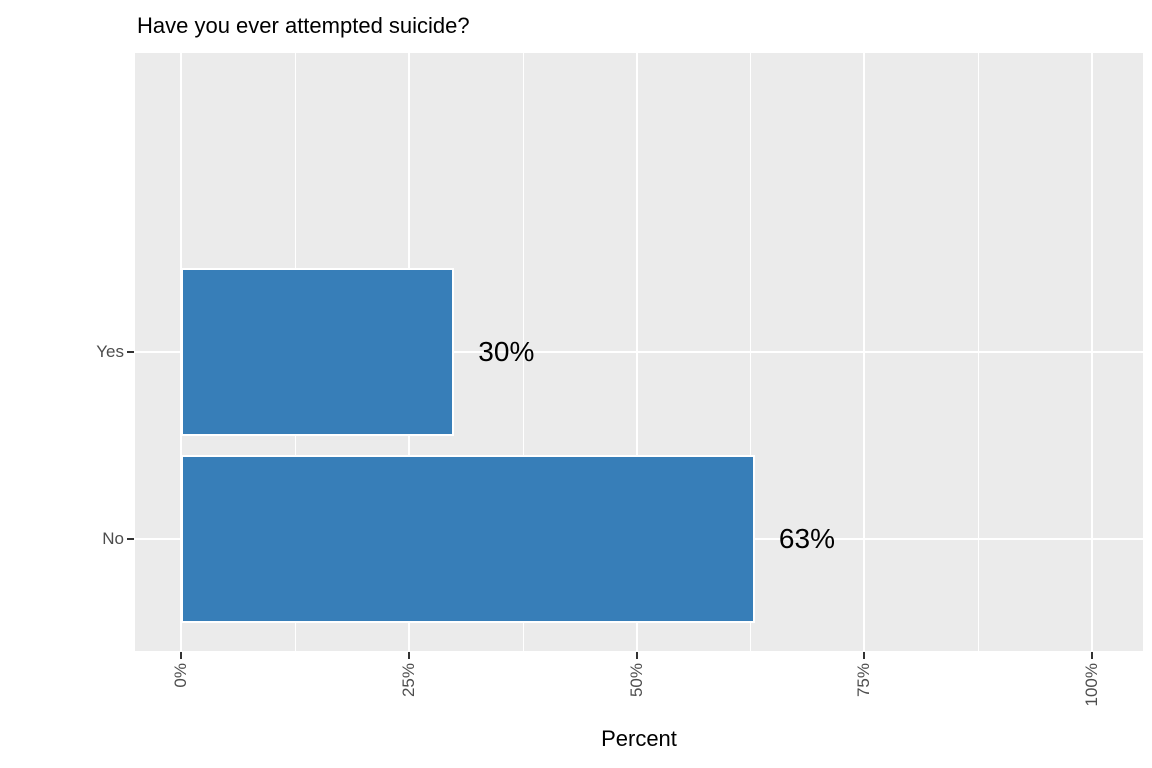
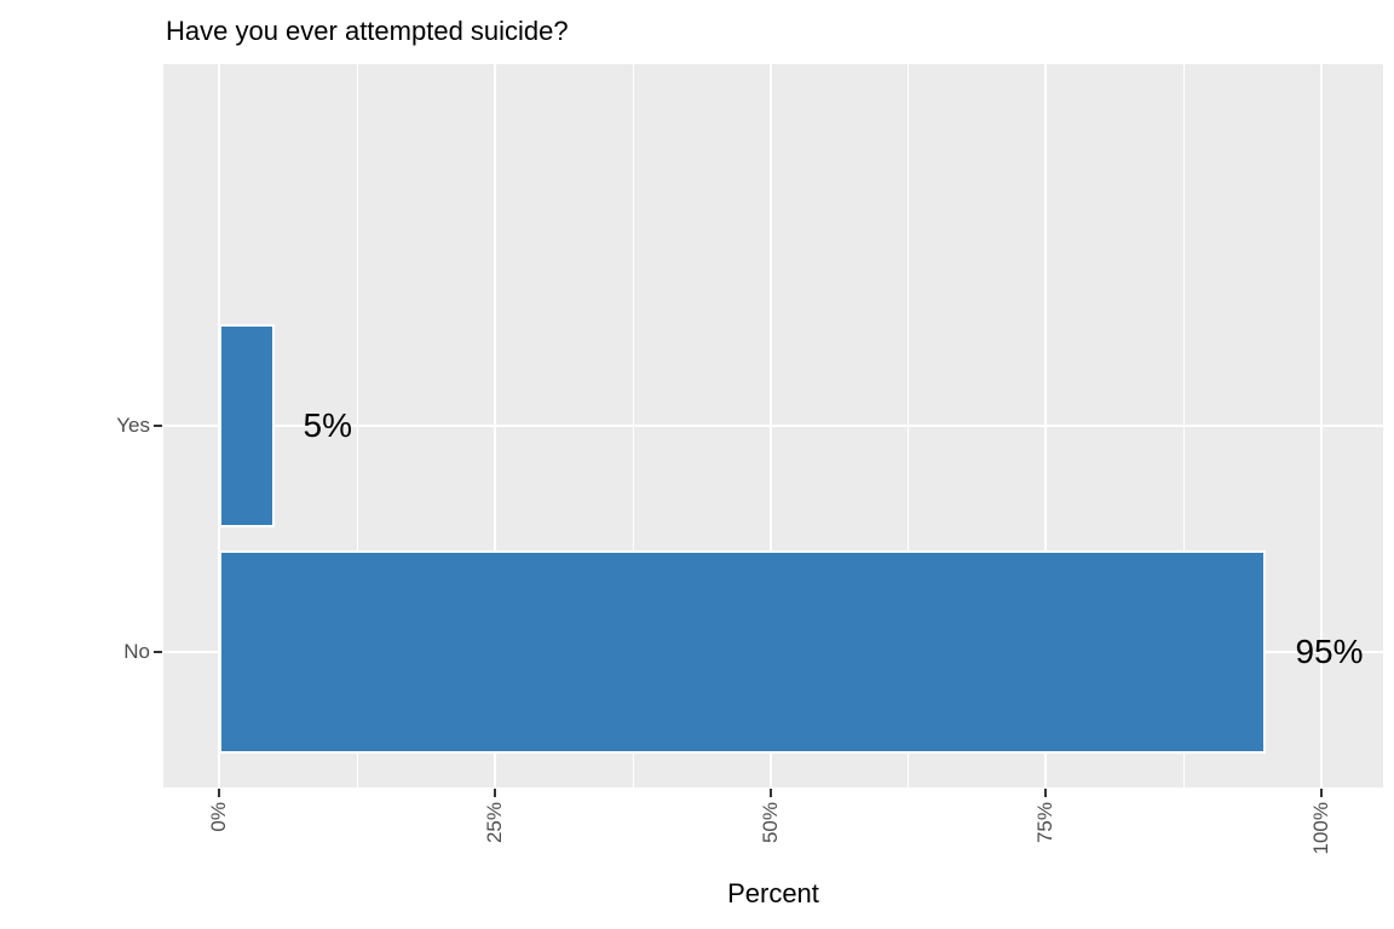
Yes: 30% -> 5%
No: 63% -> 95%
